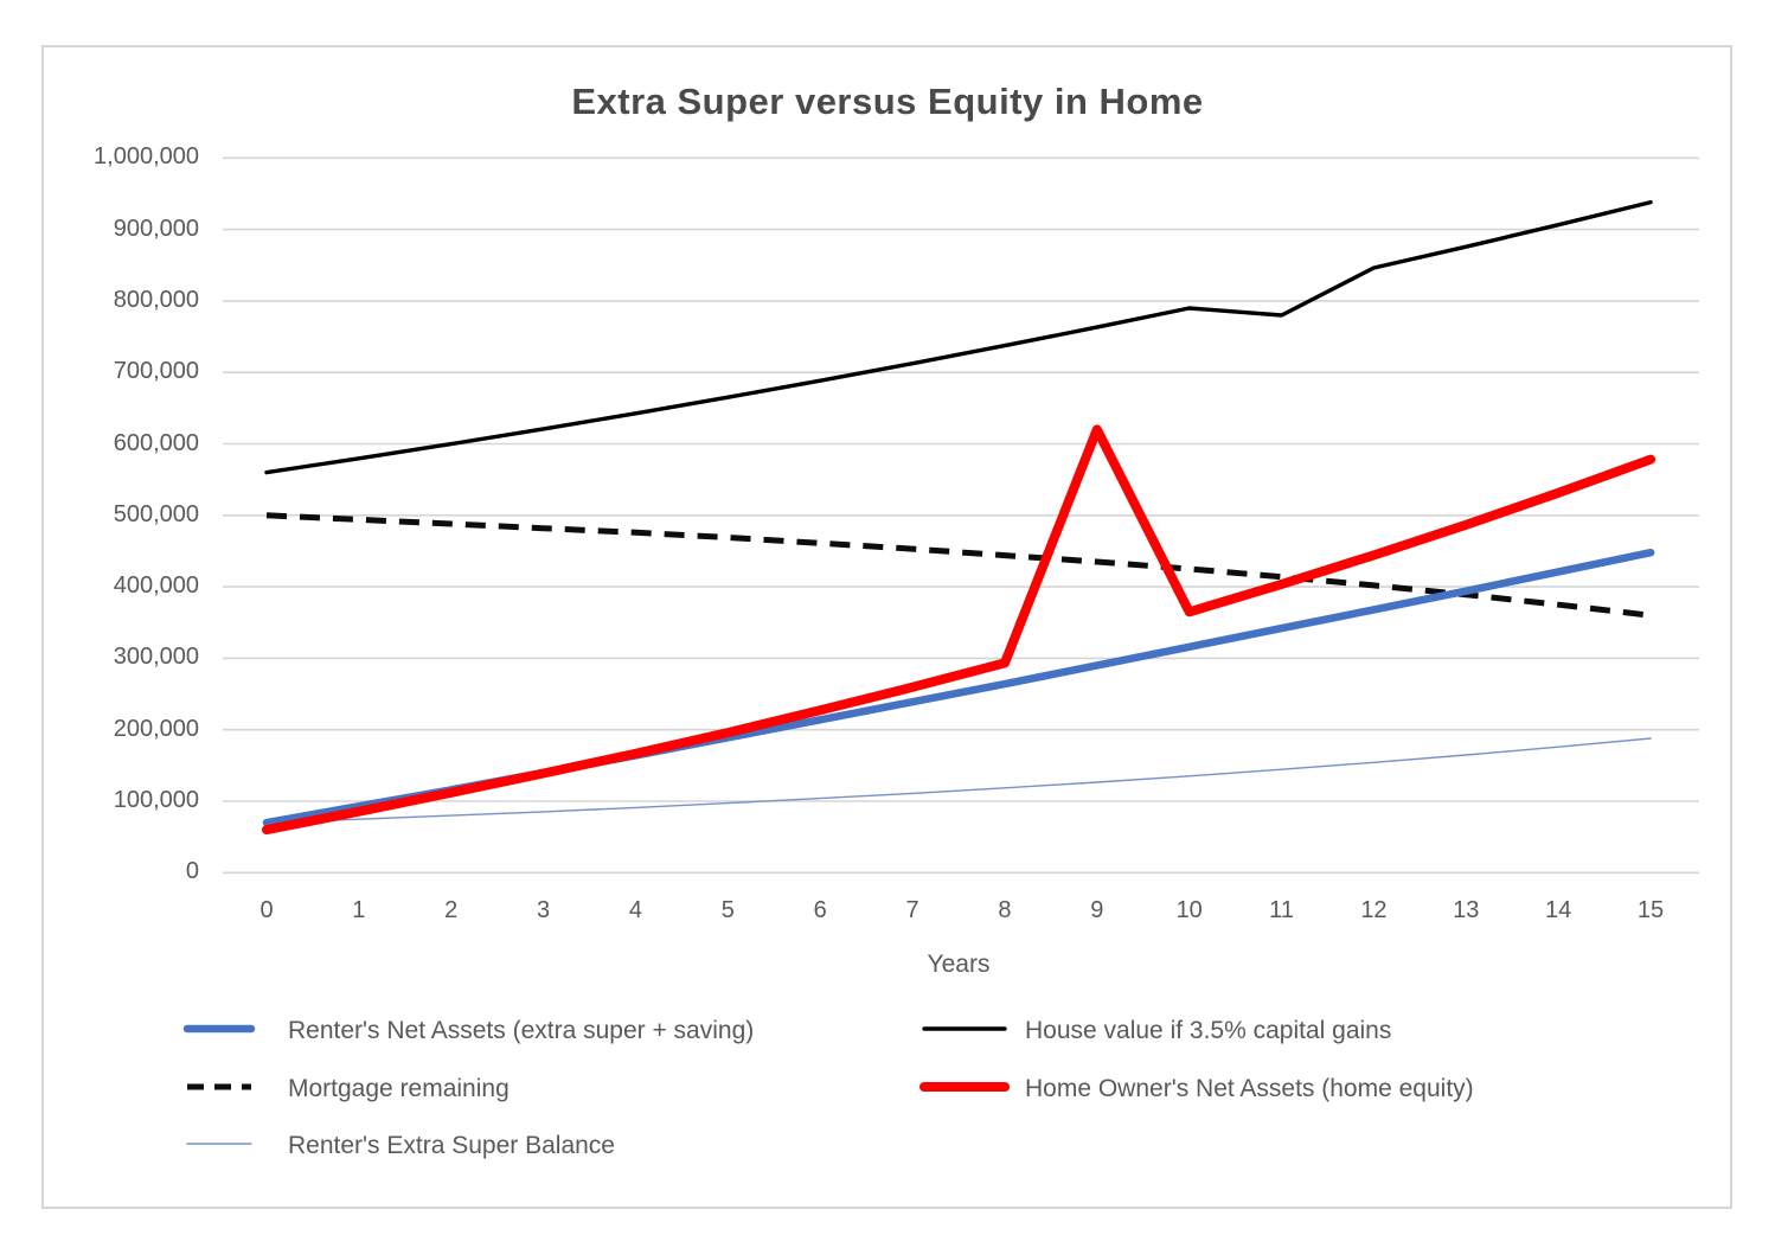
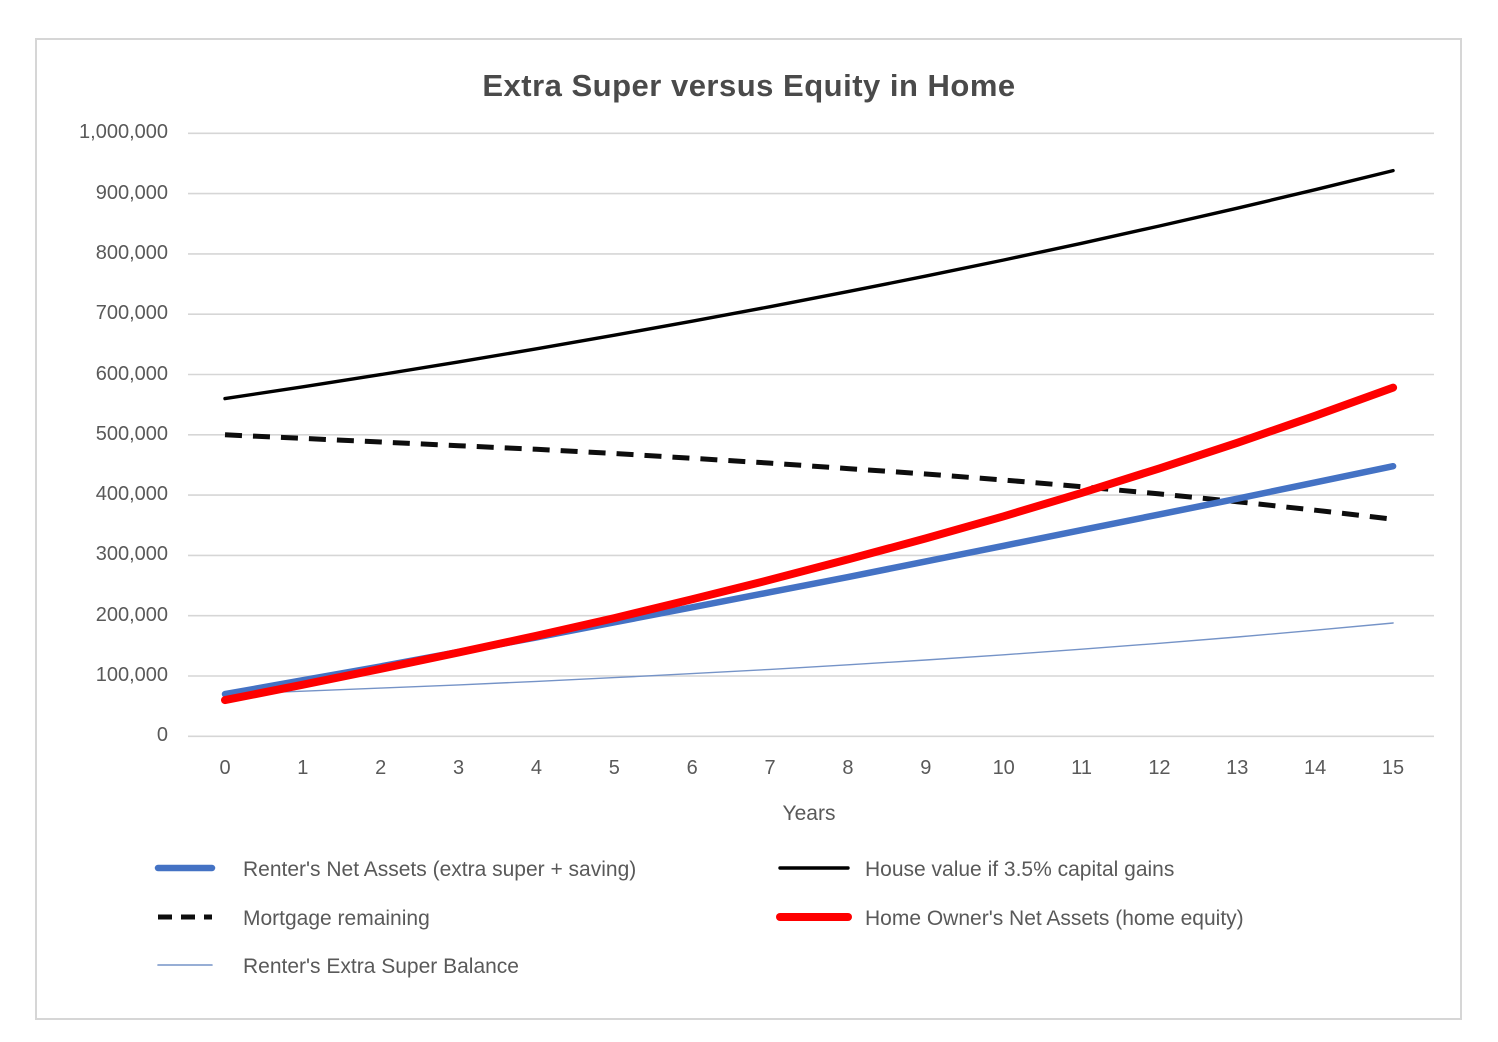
Home Owner's Net Assets (home equity)/9: 620000 -> 330000
House value if 3.5% capital gains/11: 780000 -> 820000
